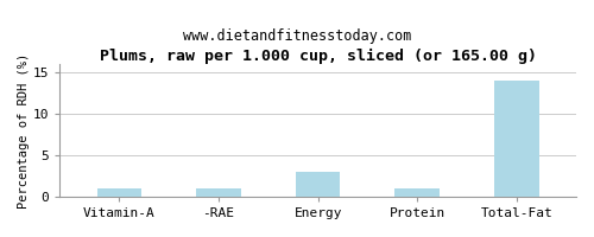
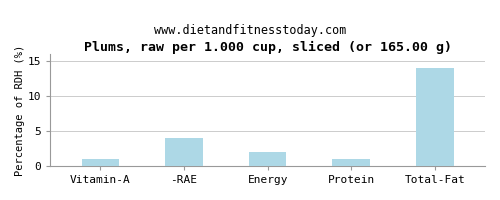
-RAE: 1 -> 4
Energy: 3 -> 2
